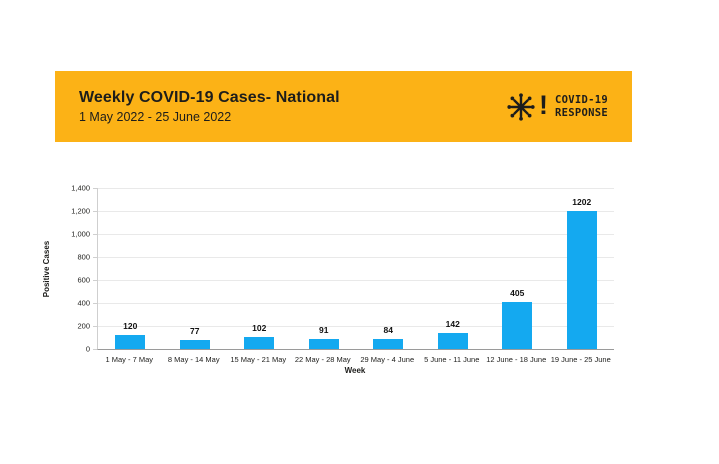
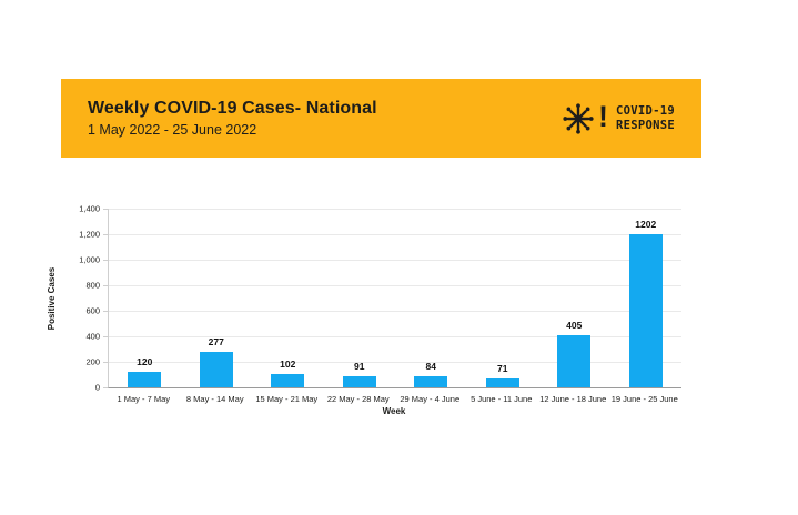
8 May - 14 May: 77 -> 277
5 June - 11 June: 142 -> 71
